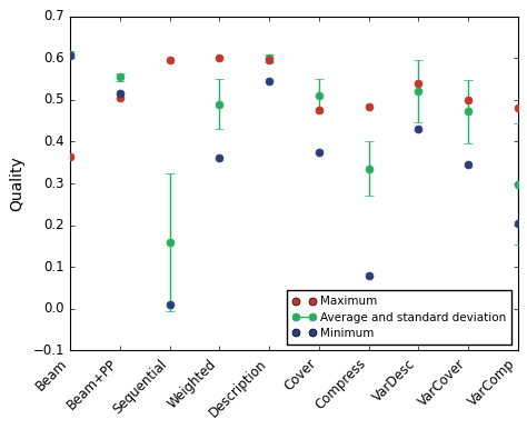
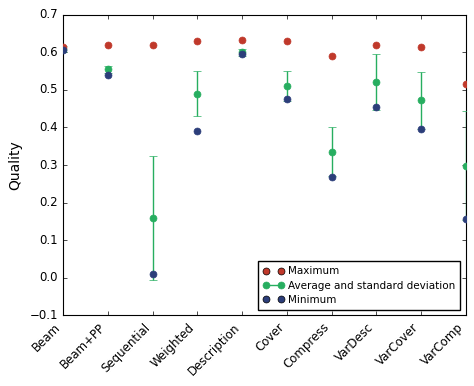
Maximum/Beam: 0.365 -> 0.615
Maximum/Beam+PP: 0.505 -> 0.620
Minimum/Beam+PP: 0.515 -> 0.540
Maximum/Sequential: 0.595 -> 0.620
Maximum/Weighted: 0.600 -> 0.630
Minimum/Weighted: 0.360 -> 0.390
Maximum/Description: 0.595 -> 0.633
Minimum/Description: 0.545 -> 0.595
Maximum/Cover: 0.475 -> 0.630
Minimum/Cover: 0.375 -> 0.475
Maximum/Compress: 0.485 -> 0.590
Minimum/Compress: 0.080 -> 0.268
Maximum/VarDesc: 0.540 -> 0.620
Minimum/VarDesc: 0.430 -> 0.455
Maximum/VarCover: 0.500 -> 0.615
Minimum/VarCover: 0.345 -> 0.395
Maximum/VarComp: 0.480 -> 0.515
Minimum/VarComp: 0.205 -> 0.155
